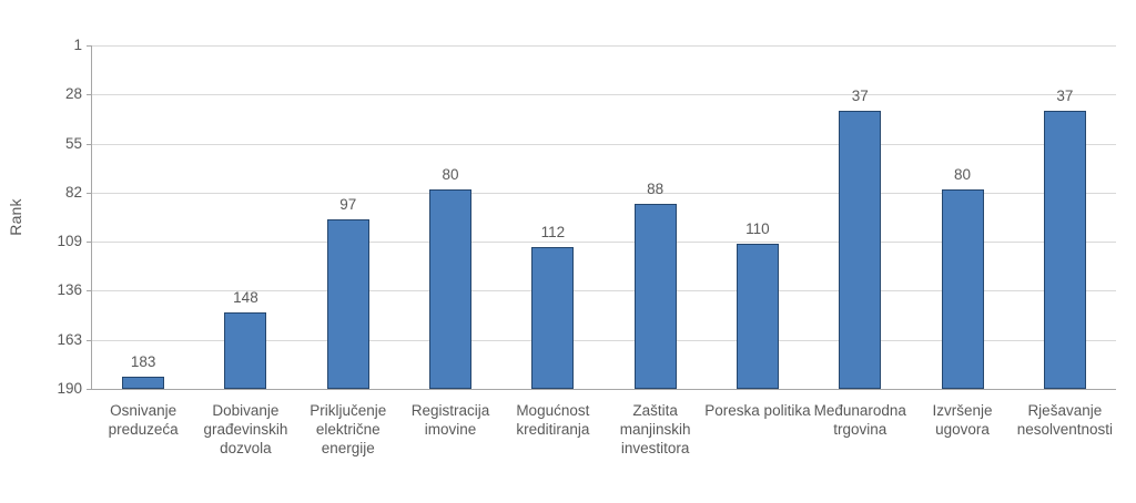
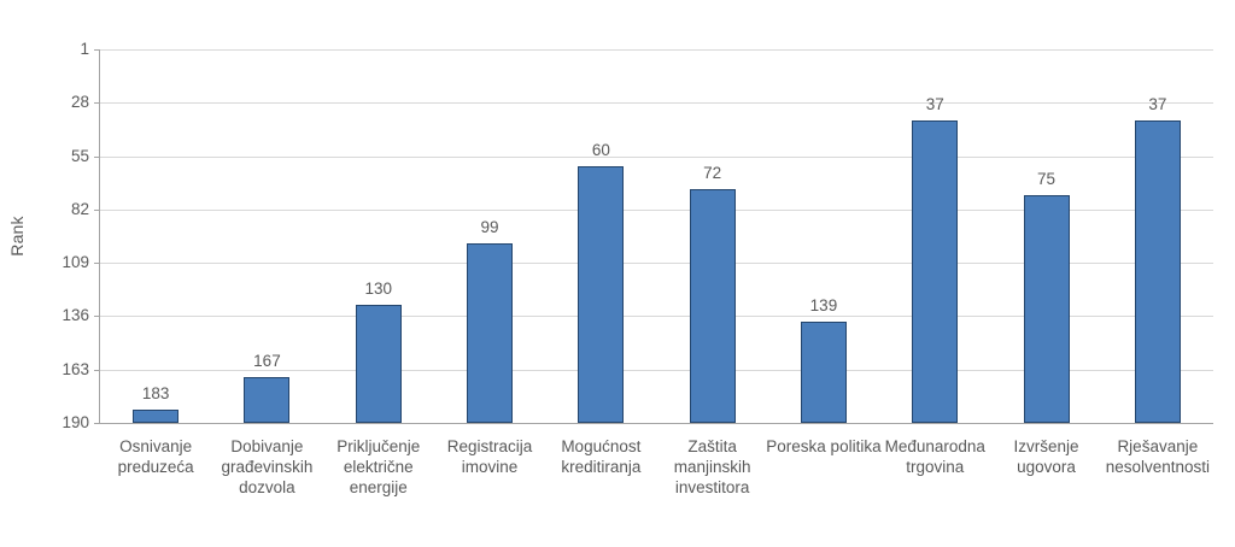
Dobivanje građevinskih dozvola: 148 -> 167
Priključenje električne energije: 97 -> 130
Registracija imovine: 80 -> 99
Mogućnost kreditiranja: 112 -> 60
Zaštita manjinskih investitora: 88 -> 72
Poreska politika: 110 -> 139
Izvršenje ugovora: 80 -> 75
